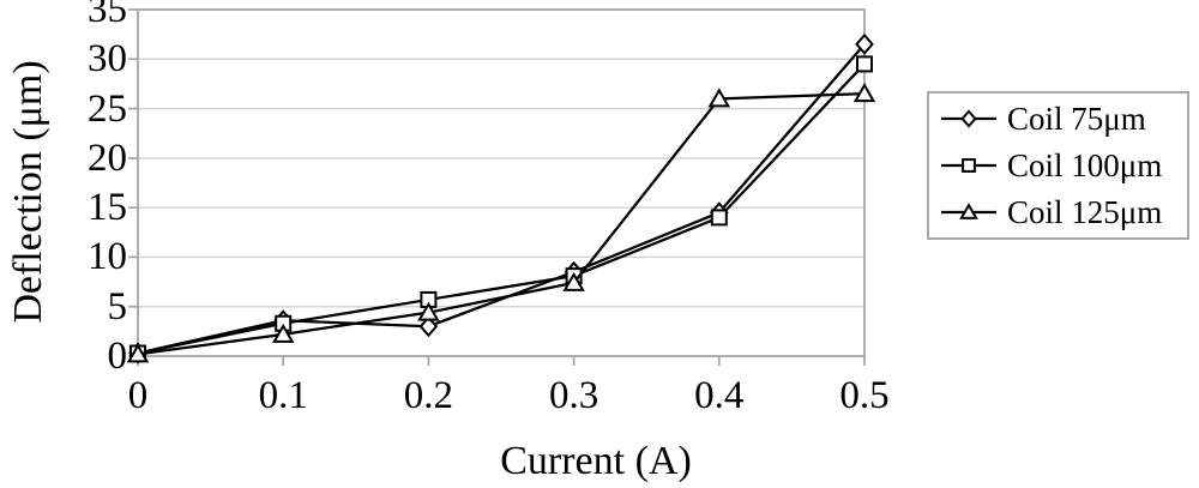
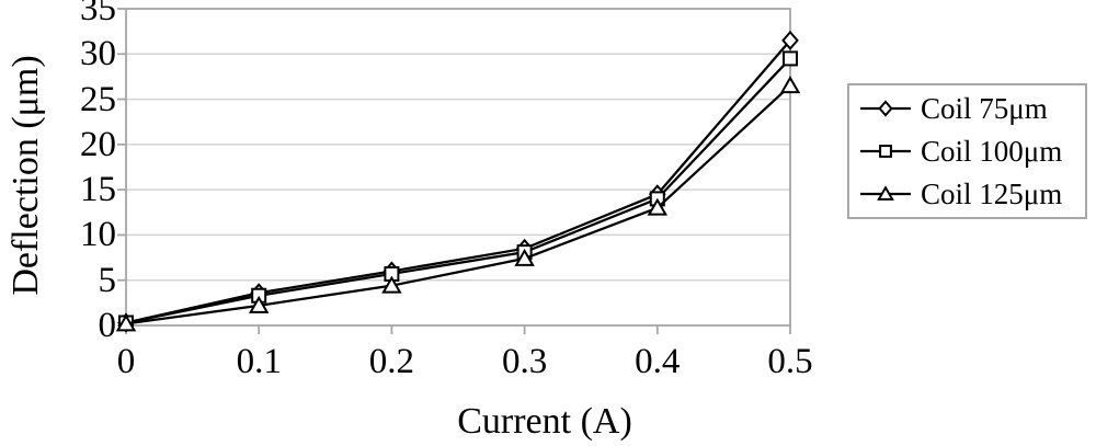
Coil 75μm/0.2: 3 -> 6
Coil 125μm/0.4: 26 -> 13
